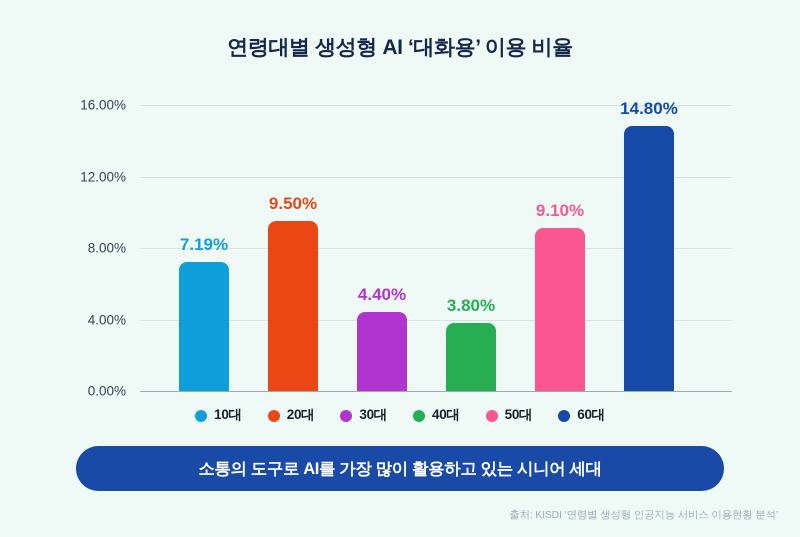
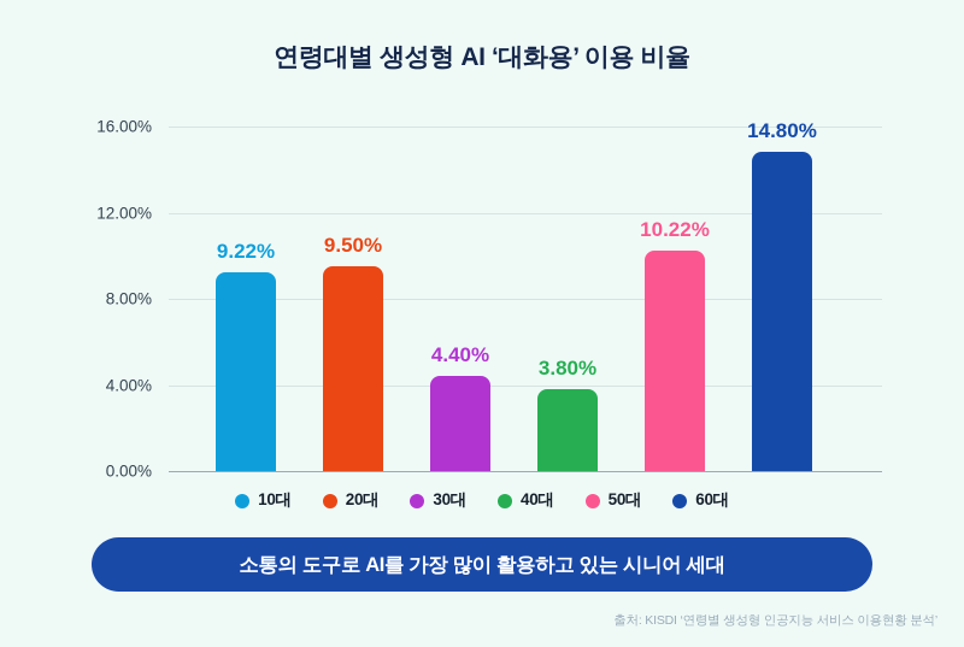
10대: 7.19% -> 9.22%
50대: 9.10% -> 10.22%
